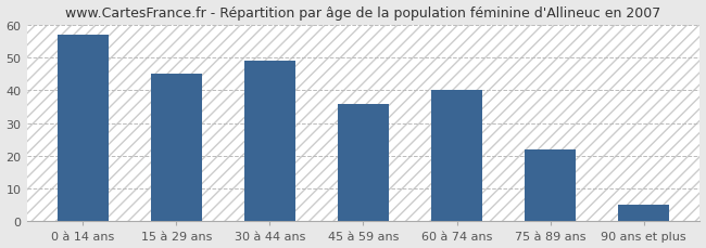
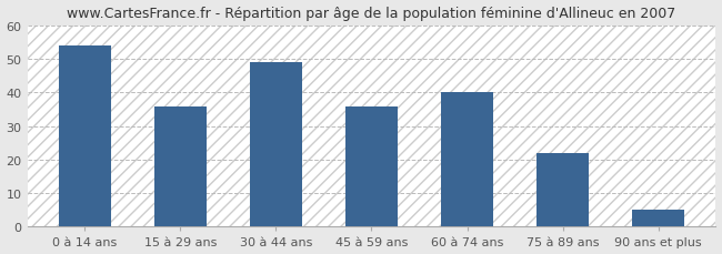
0 à 14 ans: 57 -> 54
15 à 29 ans: 45 -> 36
